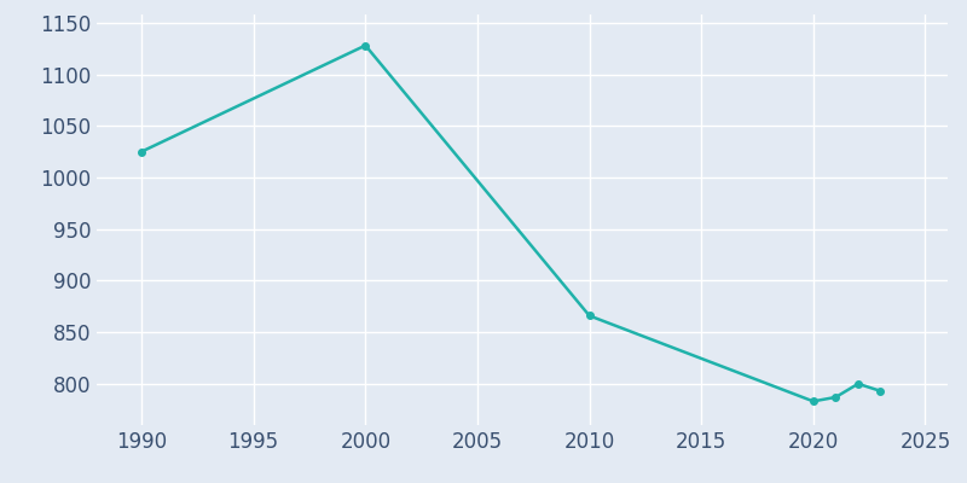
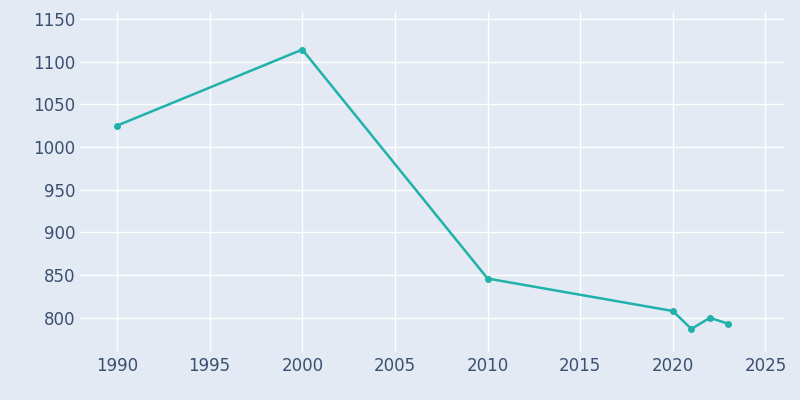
2000: 1128 -> 1114
2010: 866 -> 846
2020: 783 -> 808
